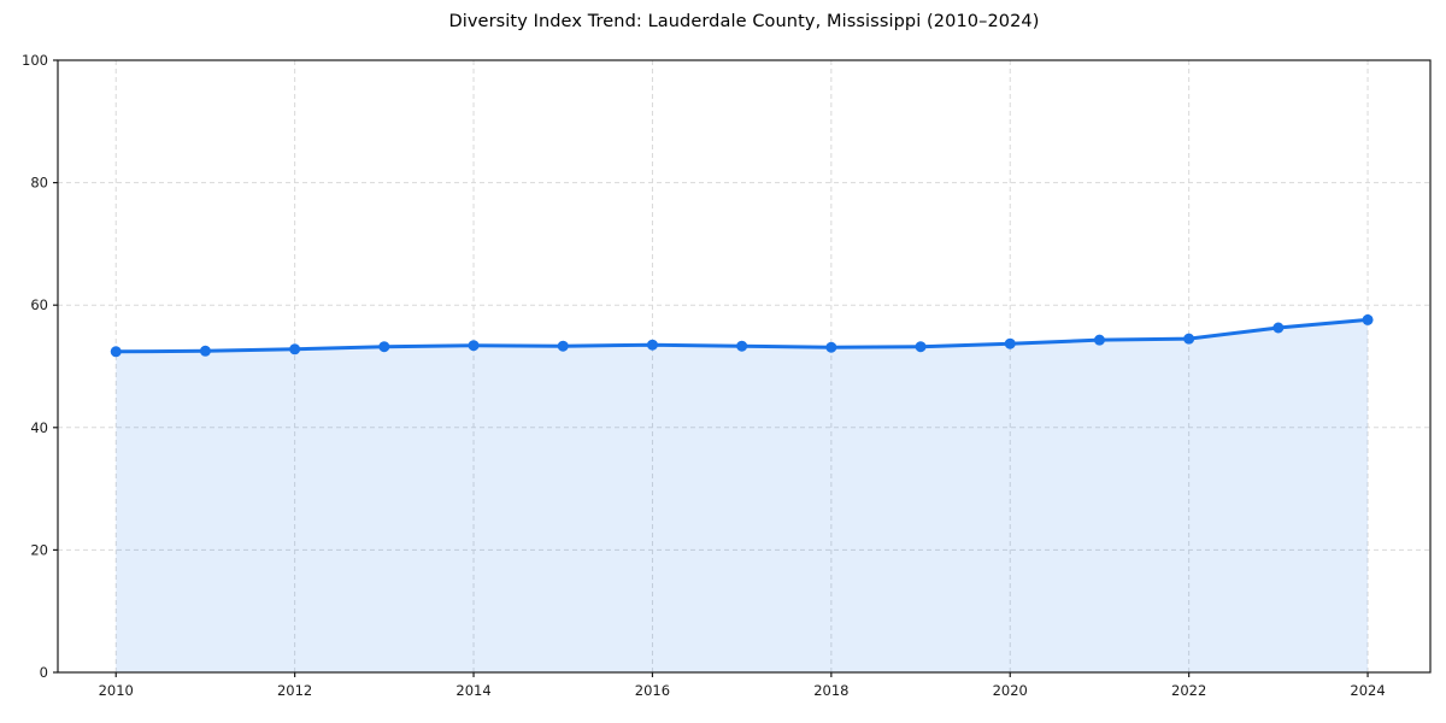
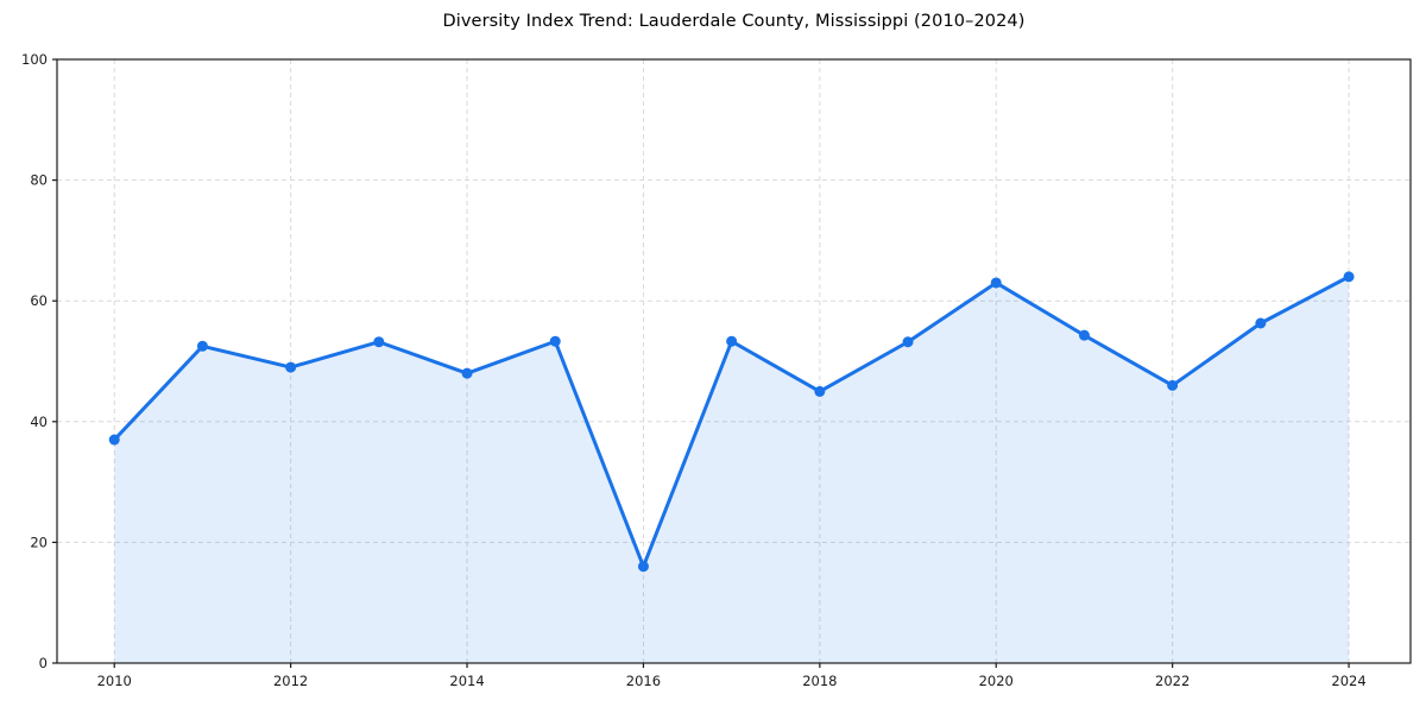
2010: 52 -> 37
2012: 53 -> 49
2014: 53 -> 48
2016: 54 -> 16
2018: 53 -> 45
2020: 54 -> 63
2022: 54 -> 46
2024: 58 -> 64
